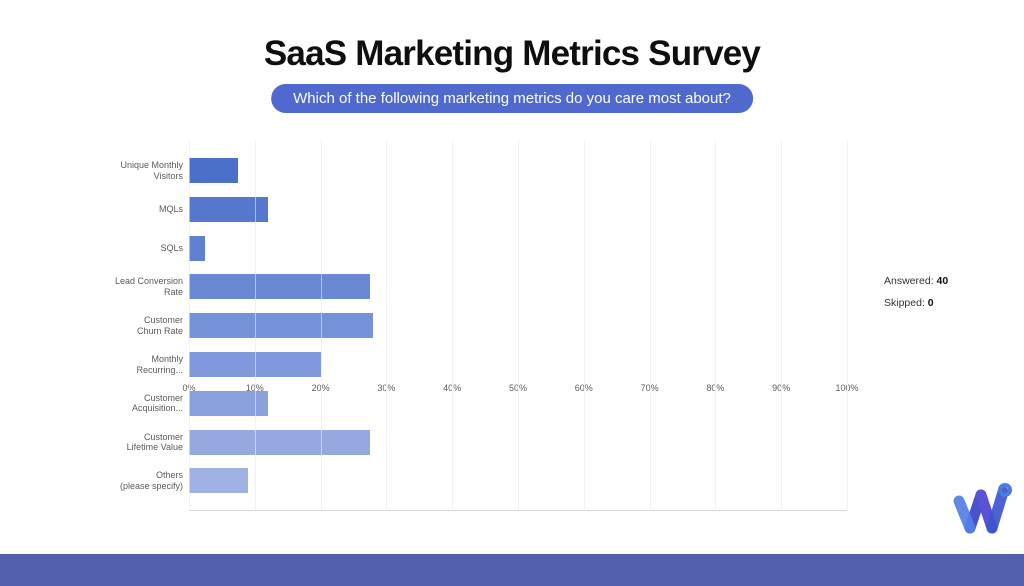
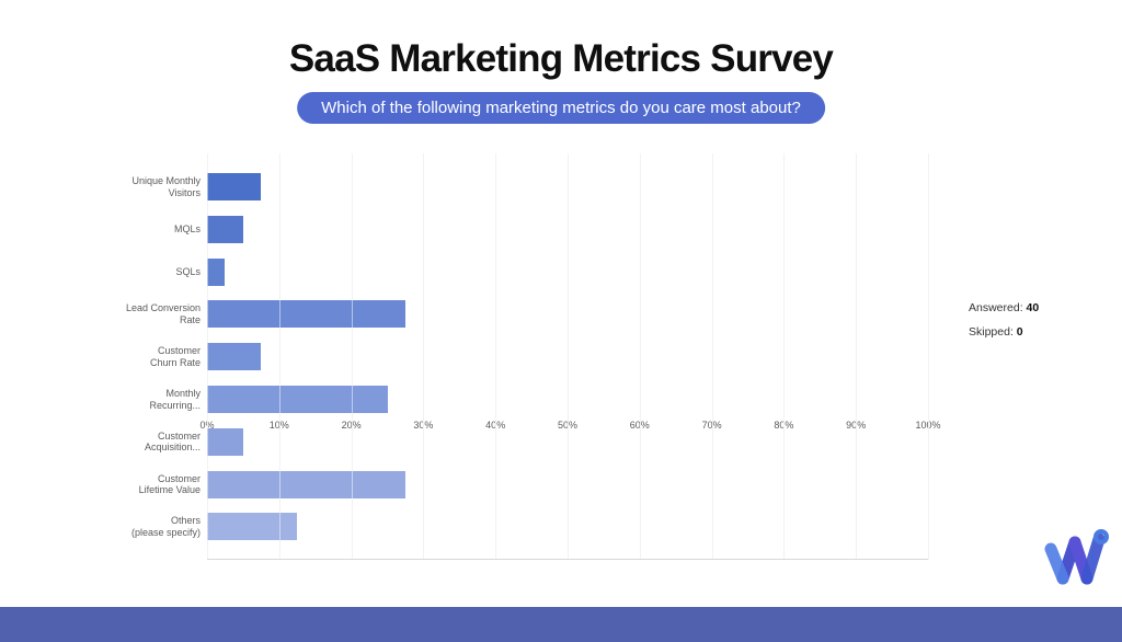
MQLs: 12% -> 5%
Customer Churn Rate: 28% -> 8%
Monthly Recurring...: 20% -> 25%
Customer Acquisition...: 12% -> 5%
Others (please specify): 9% -> 12%
